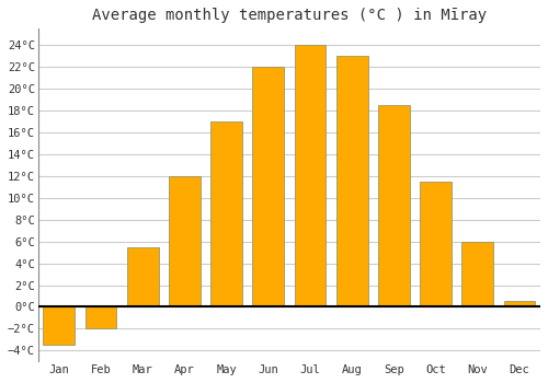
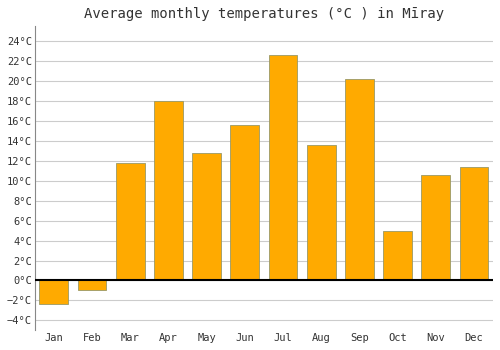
Jan: -3.5°C -> -2.4°C
Feb: -2.0°C -> -1.0°C
Mar: 5.5°C -> 11.8°C
Apr: 12.0°C -> 18.0°C
May: 17.0°C -> 12.8°C
Jun: 22.0°C -> 15.6°C
Jul: 24.0°C -> 22.6°C
Aug: 23.0°C -> 13.6°C
Sep: 18.5°C -> 20.2°C
Oct: 11.5°C -> 5.0°C
Nov: 6.0°C -> 10.6°C
Dec: 0.5°C -> 11.4°C
